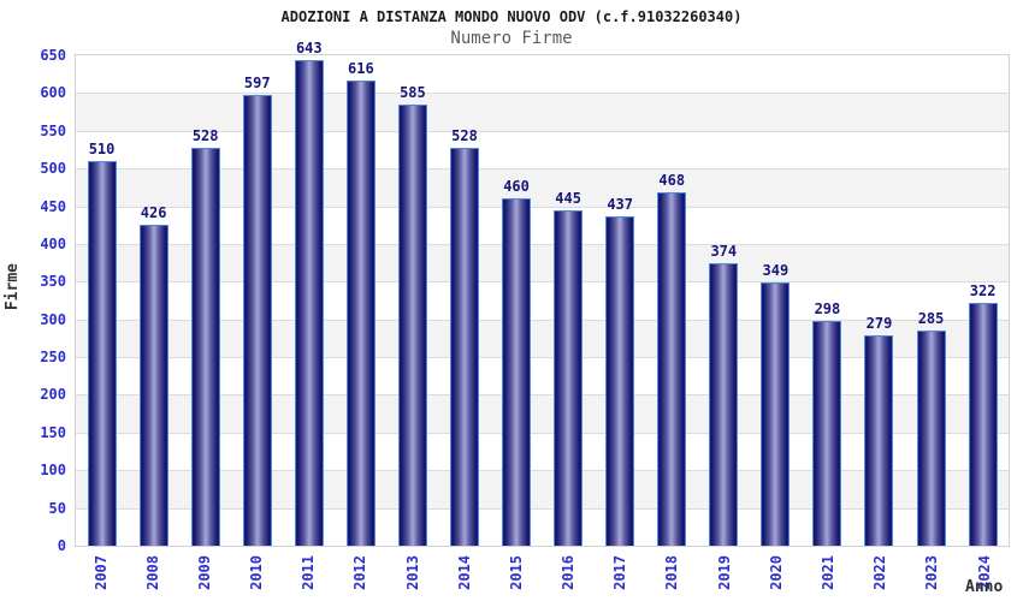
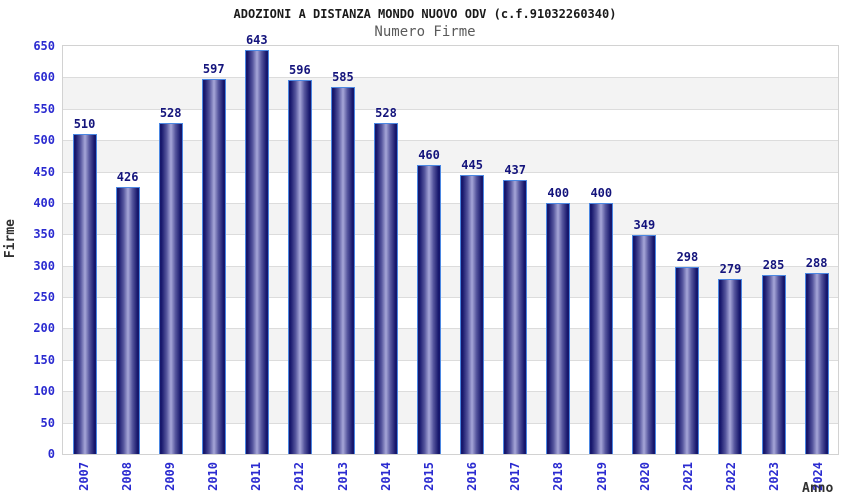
2012: 616 -> 596
2018: 468 -> 400
2019: 374 -> 400
2024: 322 -> 288
